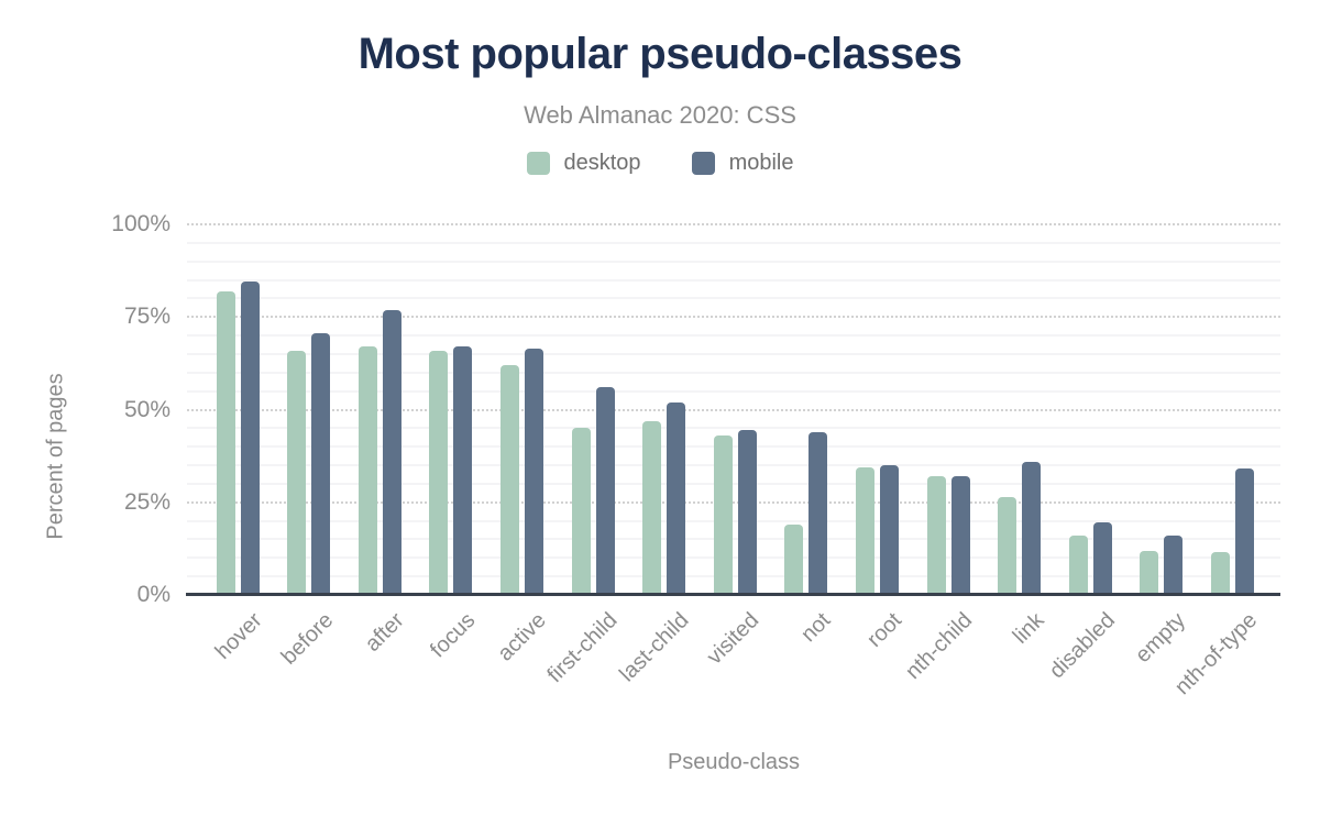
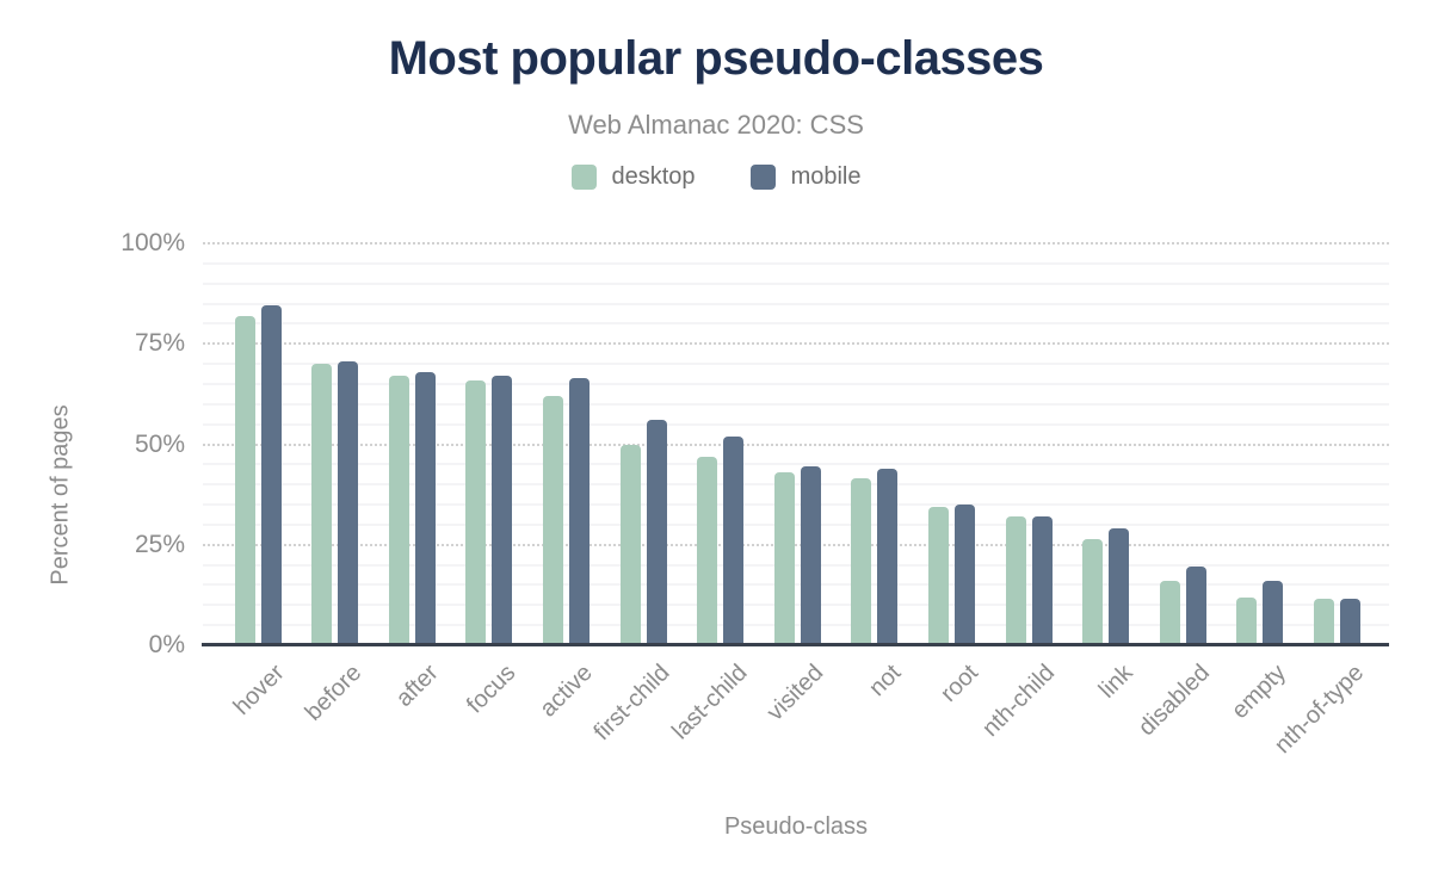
desktop/before: 66% -> 70%
mobile/after: 77% -> 68%
desktop/first-child: 45% -> 50%
desktop/not: 19% -> 42%
mobile/link: 36% -> 29%
mobile/nth-of-type: 34% -> 12%
